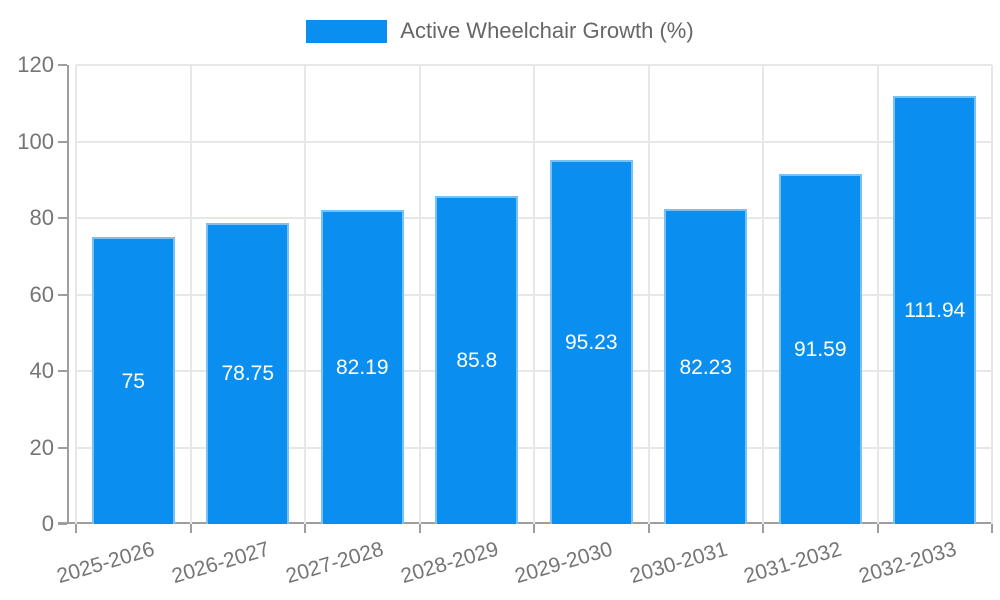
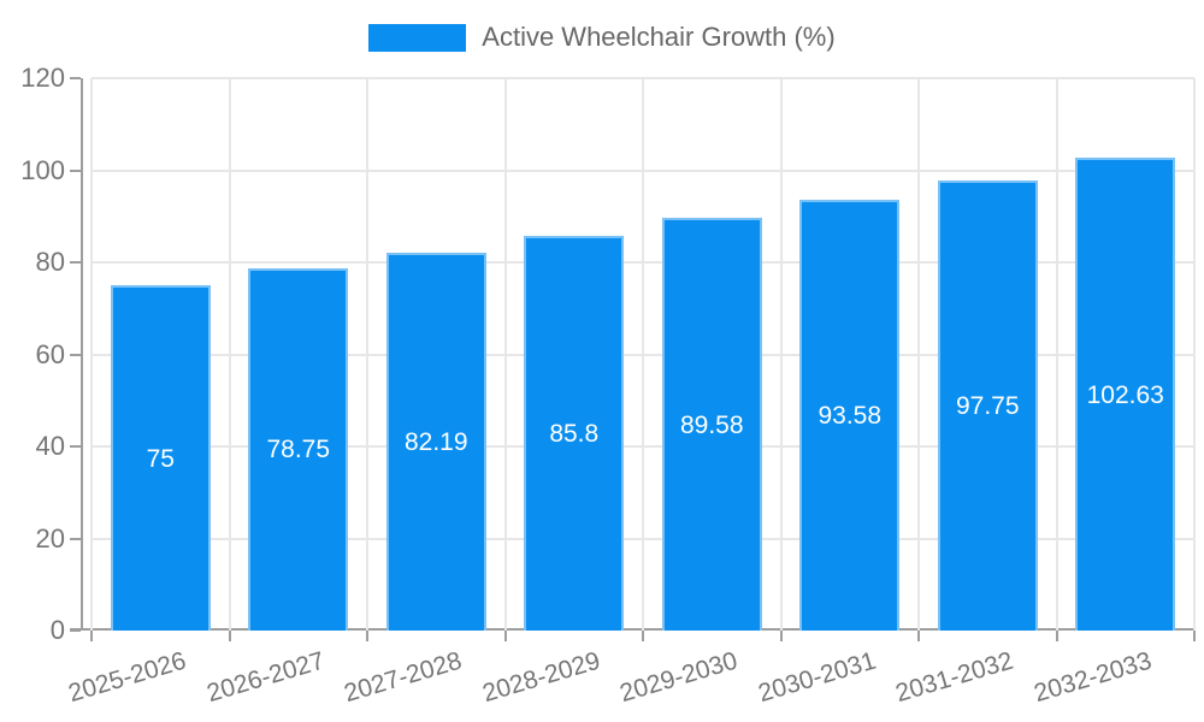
2029-2030: 95.23 -> 89.58
2030-2031: 82.23 -> 93.58
2031-2032: 91.59 -> 97.75
2032-2033: 111.94 -> 102.63
